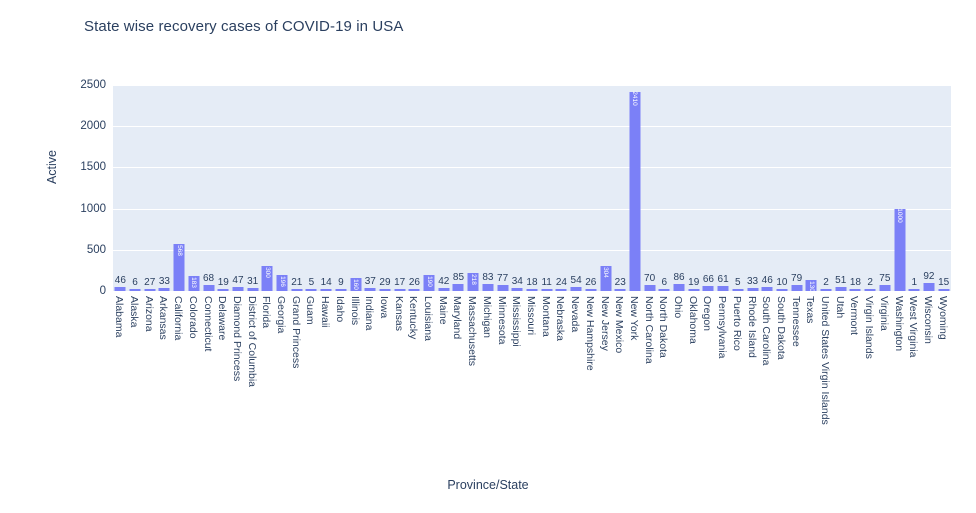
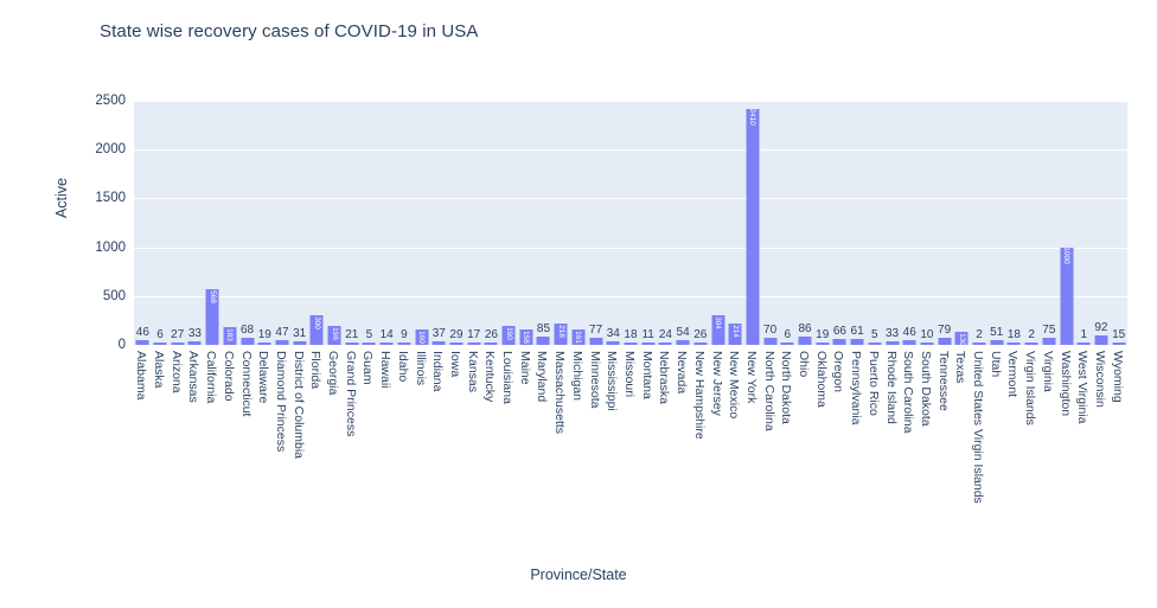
Maine: 42 -> 158
Michigan: 83 -> 161
New Mexico: 23 -> 214
